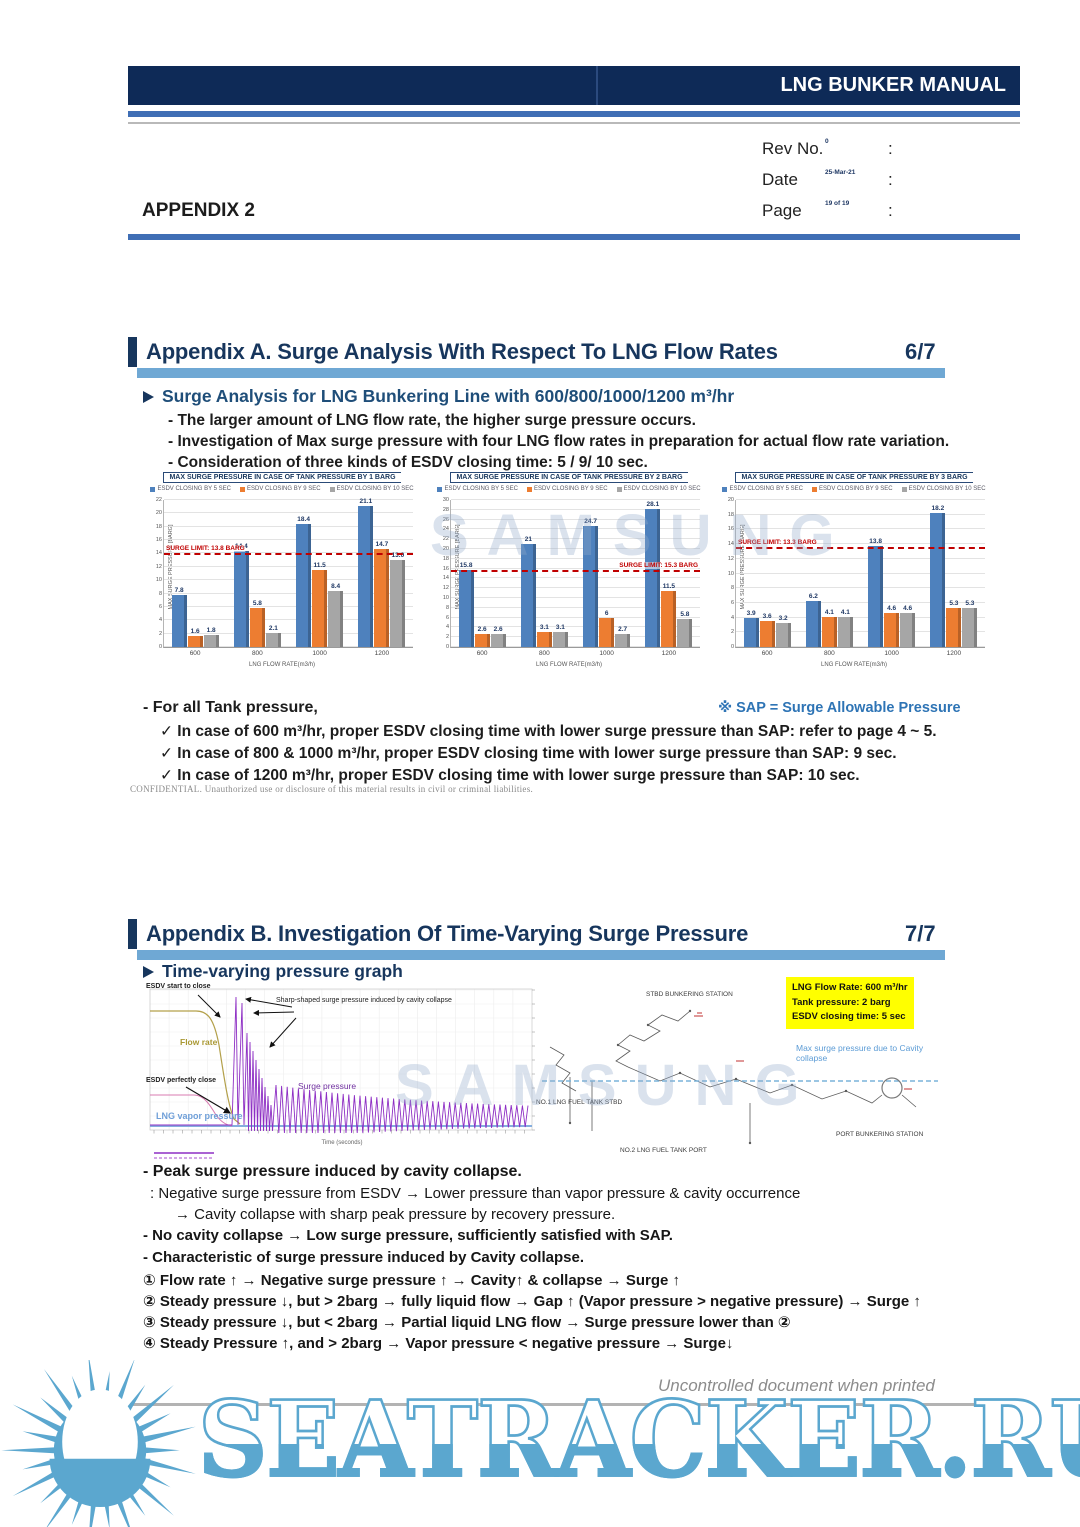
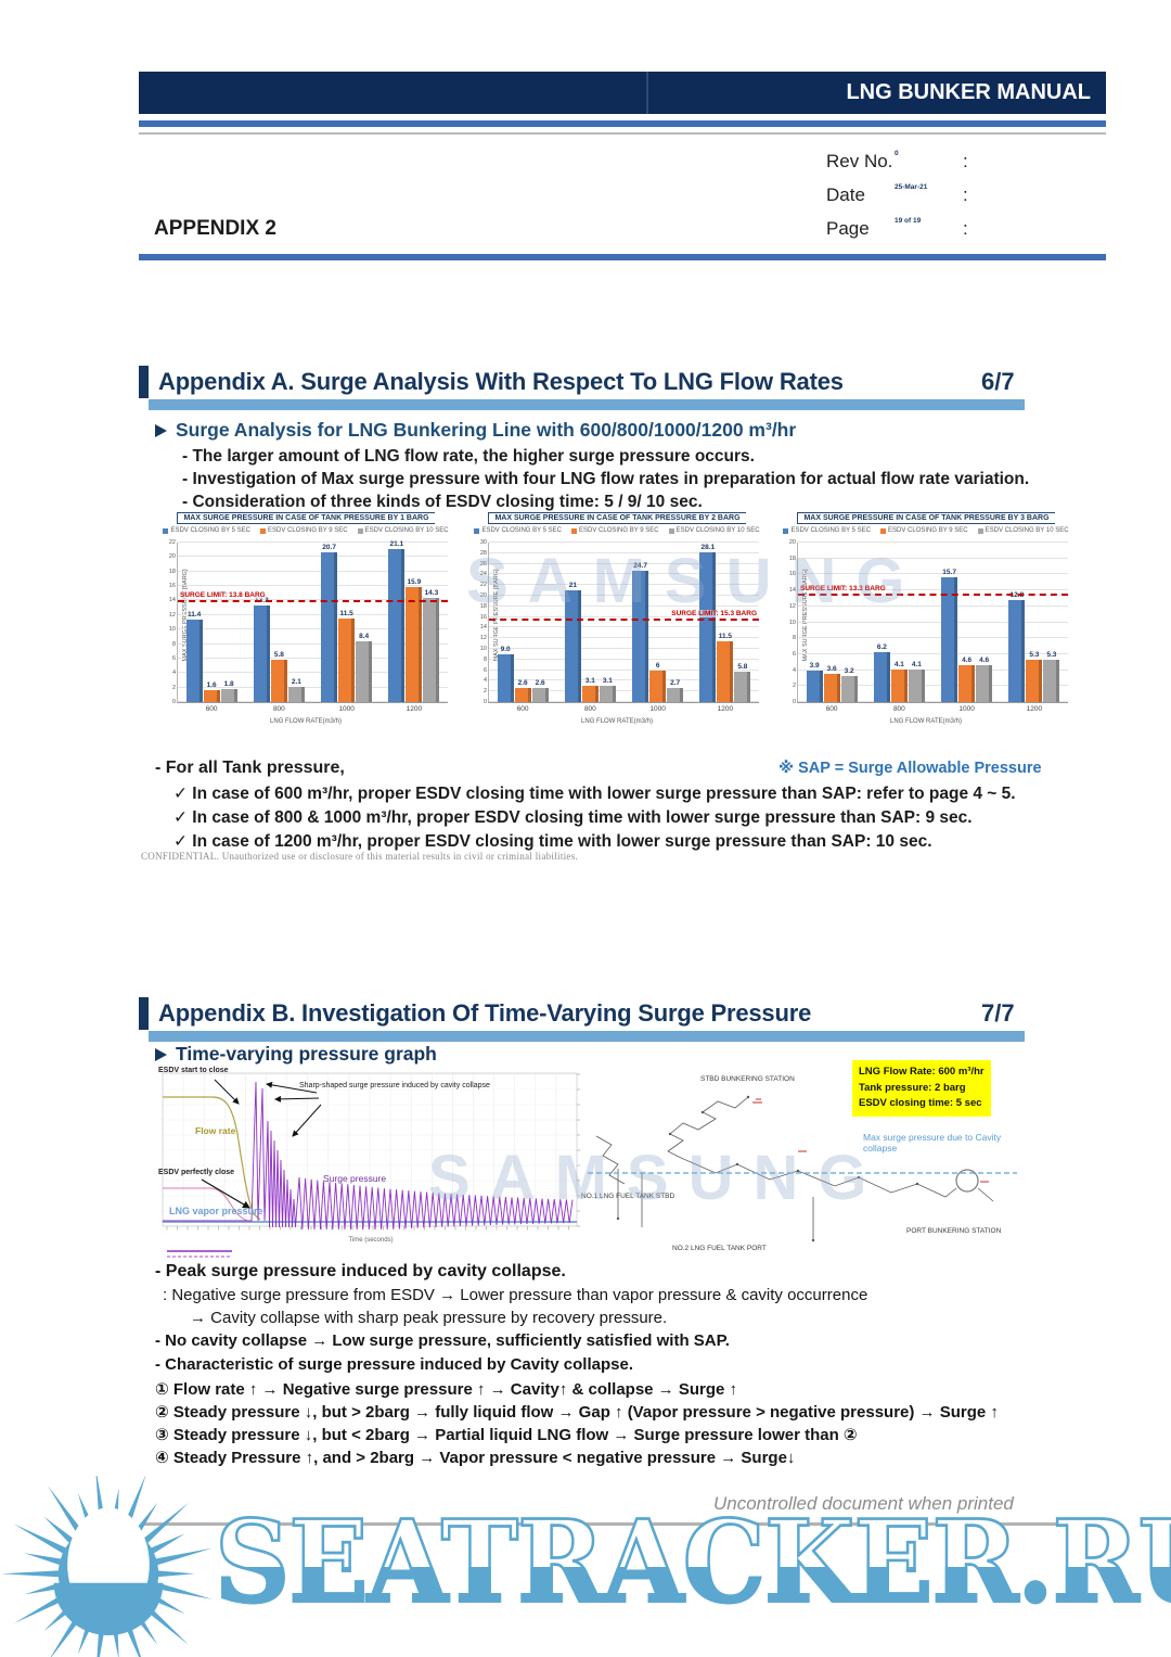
MAX SURGE PRESSURE IN CASE OF TANK PRESSURE BY 1 BARG/ESDV CLOSING BY 5 SEC/600: 7.8 -> 11.4
MAX SURGE PRESSURE IN CASE OF TANK PRESSURE BY 1 BARG/ESDV CLOSING BY 5 SEC/800: 14.4 -> 13.3
MAX SURGE PRESSURE IN CASE OF TANK PRESSURE BY 1 BARG/ESDV CLOSING BY 5 SEC/1000: 18.4 -> 20.7
MAX SURGE PRESSURE IN CASE OF TANK PRESSURE BY 1 BARG/ESDV CLOSING BY 9 SEC/1200: 14.7 -> 15.9
MAX SURGE PRESSURE IN CASE OF TANK PRESSURE BY 1 BARG/ESDV CLOSING BY 10 SEC/1200: 13.0 -> 14.3
MAX SURGE PRESSURE IN CASE OF TANK PRESSURE BY 2 BARG/ESDV CLOSING BY 5 SEC/600: 15.8 -> 9.0
MAX SURGE PRESSURE IN CASE OF TANK PRESSURE BY 3 BARG/ESDV CLOSING BY 5 SEC/1000: 13.8 -> 15.7
MAX SURGE PRESSURE IN CASE OF TANK PRESSURE BY 3 BARG/ESDV CLOSING BY 5 SEC/1200: 18.2 -> 12.8
